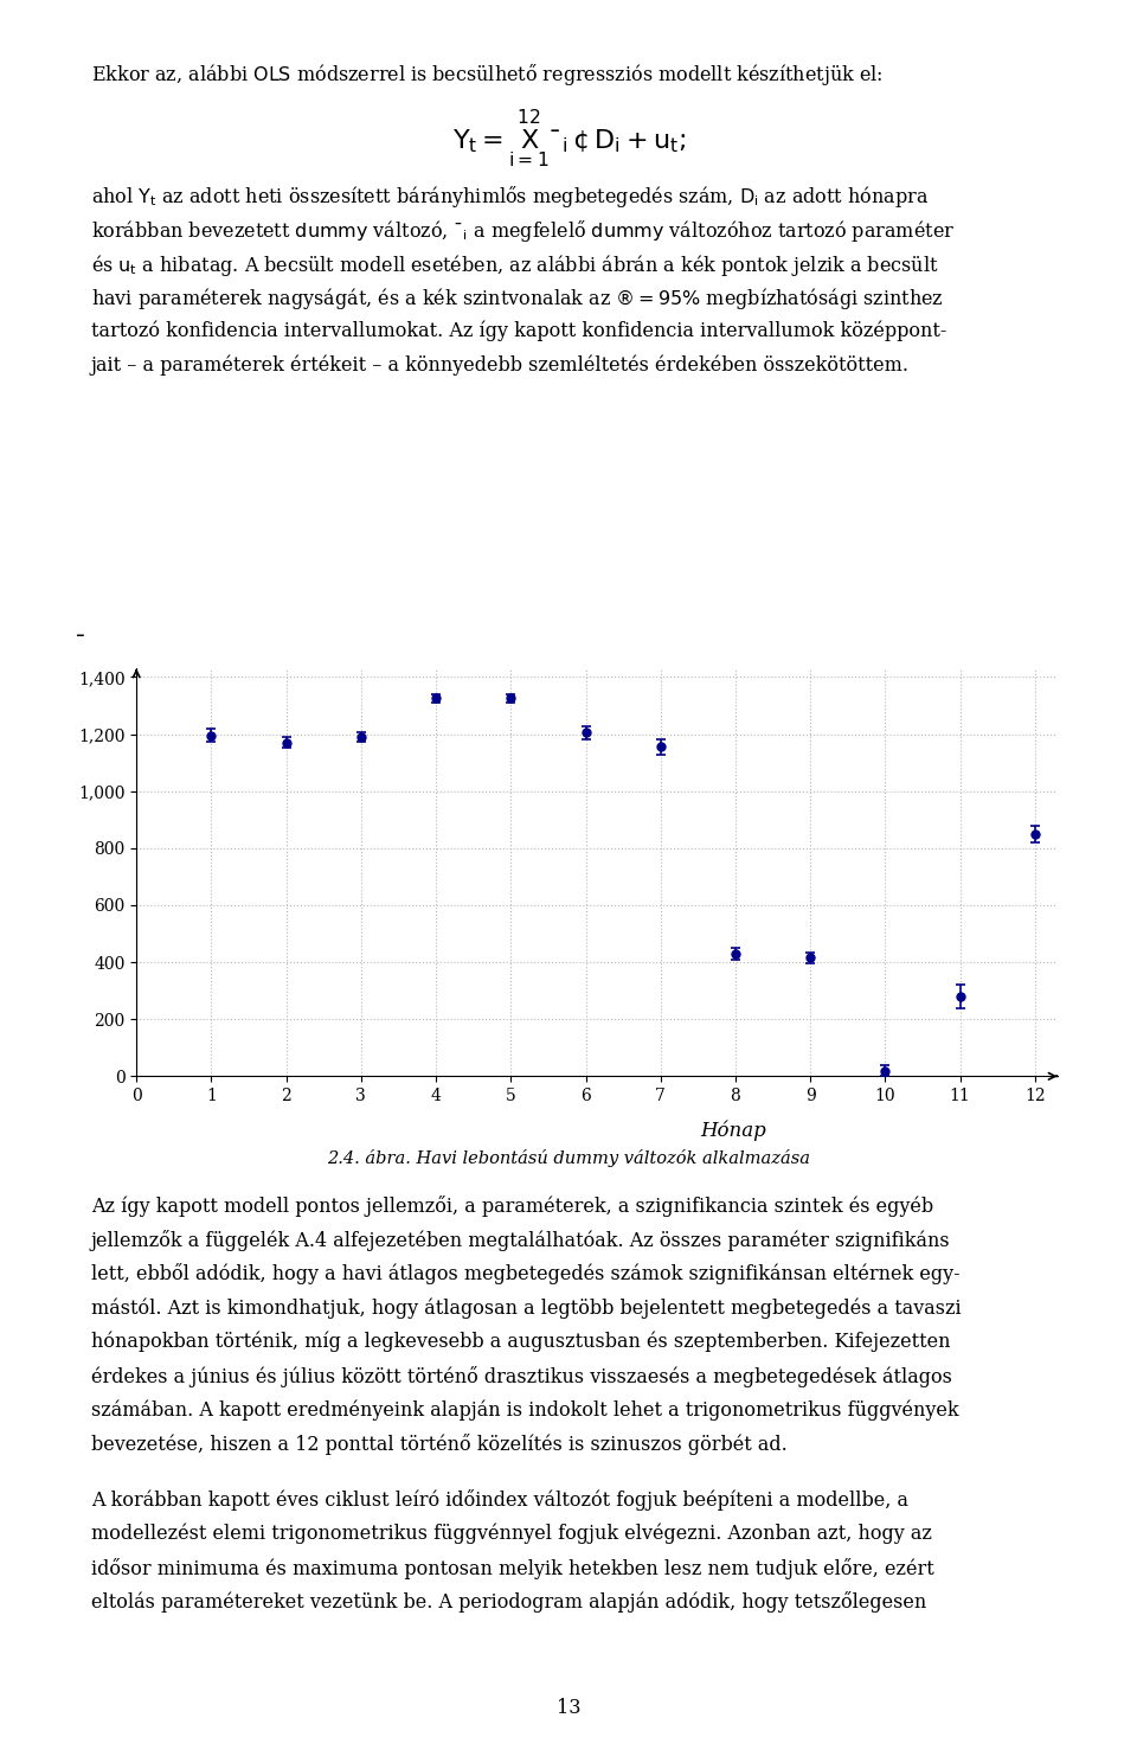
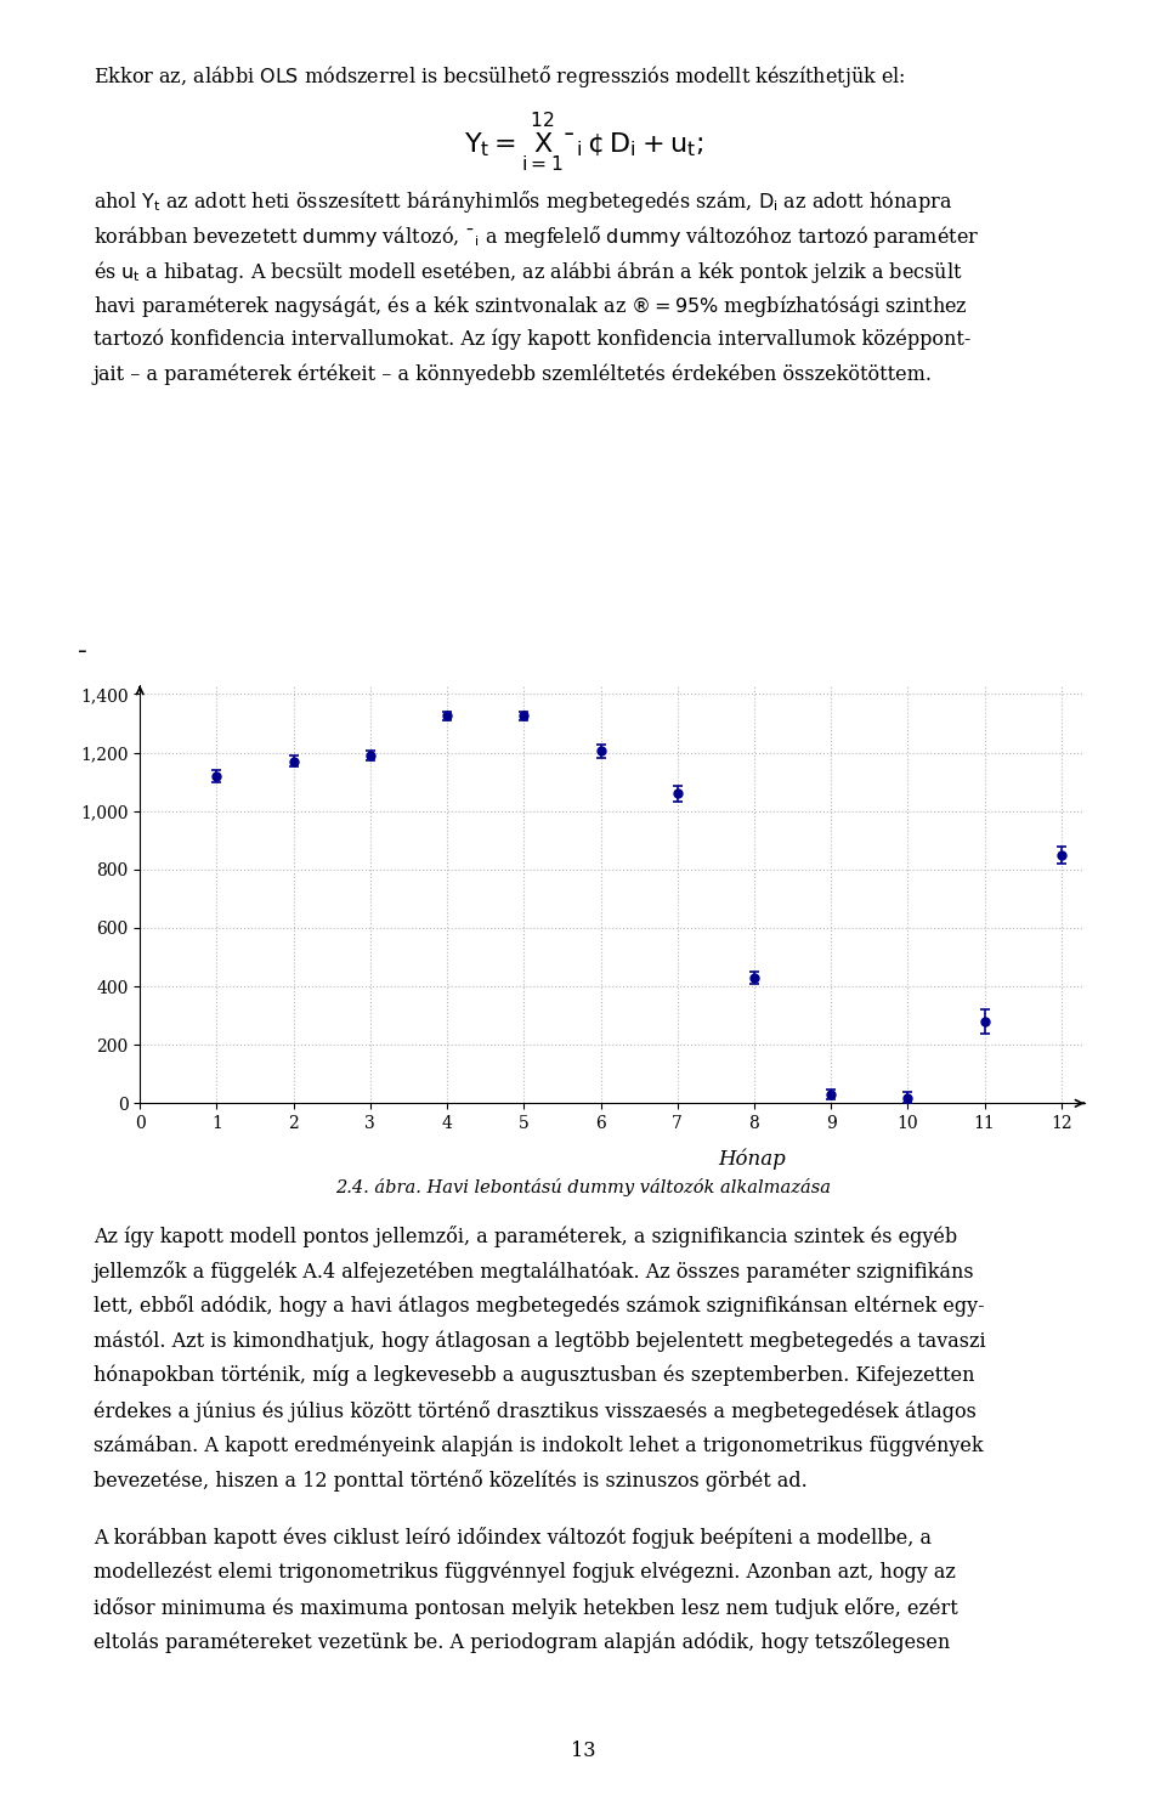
1: 1,195 -> 1,120
7: 1,155 -> 1,060
9: 415 -> 30
